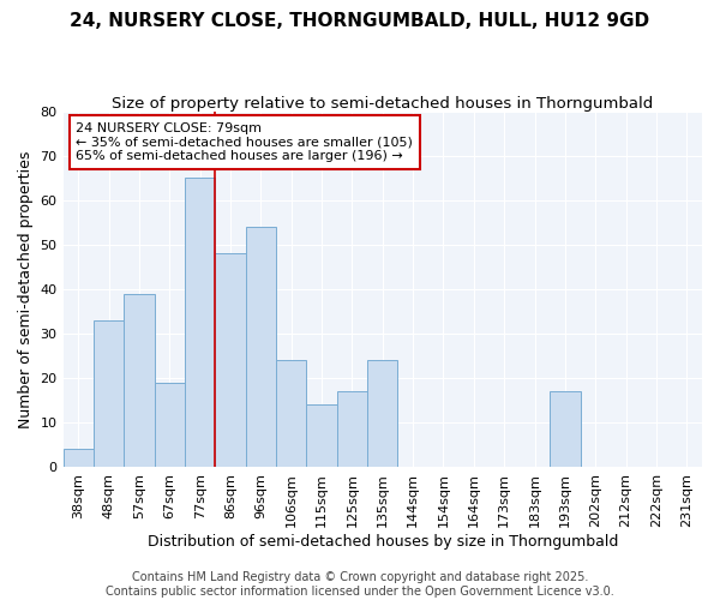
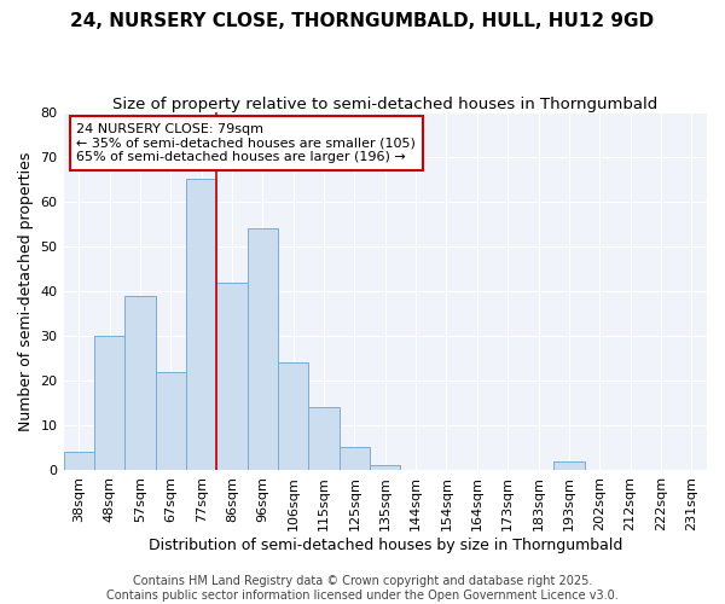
48sqm: 33 -> 30
67sqm: 19 -> 22
86sqm: 48 -> 42
125sqm: 17 -> 5
135sqm: 24 -> 1
193sqm: 17 -> 2
